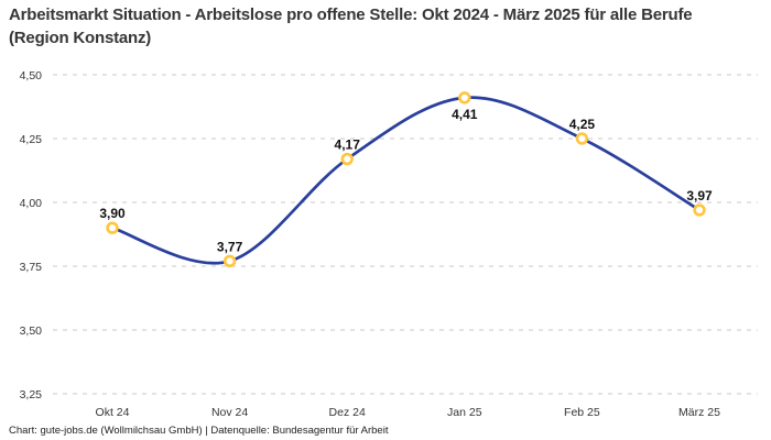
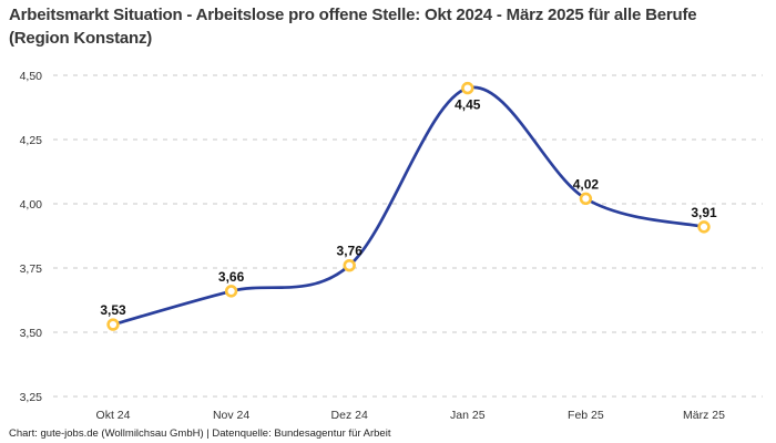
Okt 24: 3,90 -> 3,53
Nov 24: 3,77 -> 3,66
Dez 24: 4,17 -> 3,76
Jan 25: 4,41 -> 4,45
Feb 25: 4,25 -> 4,02
März 25: 3,97 -> 3,91
